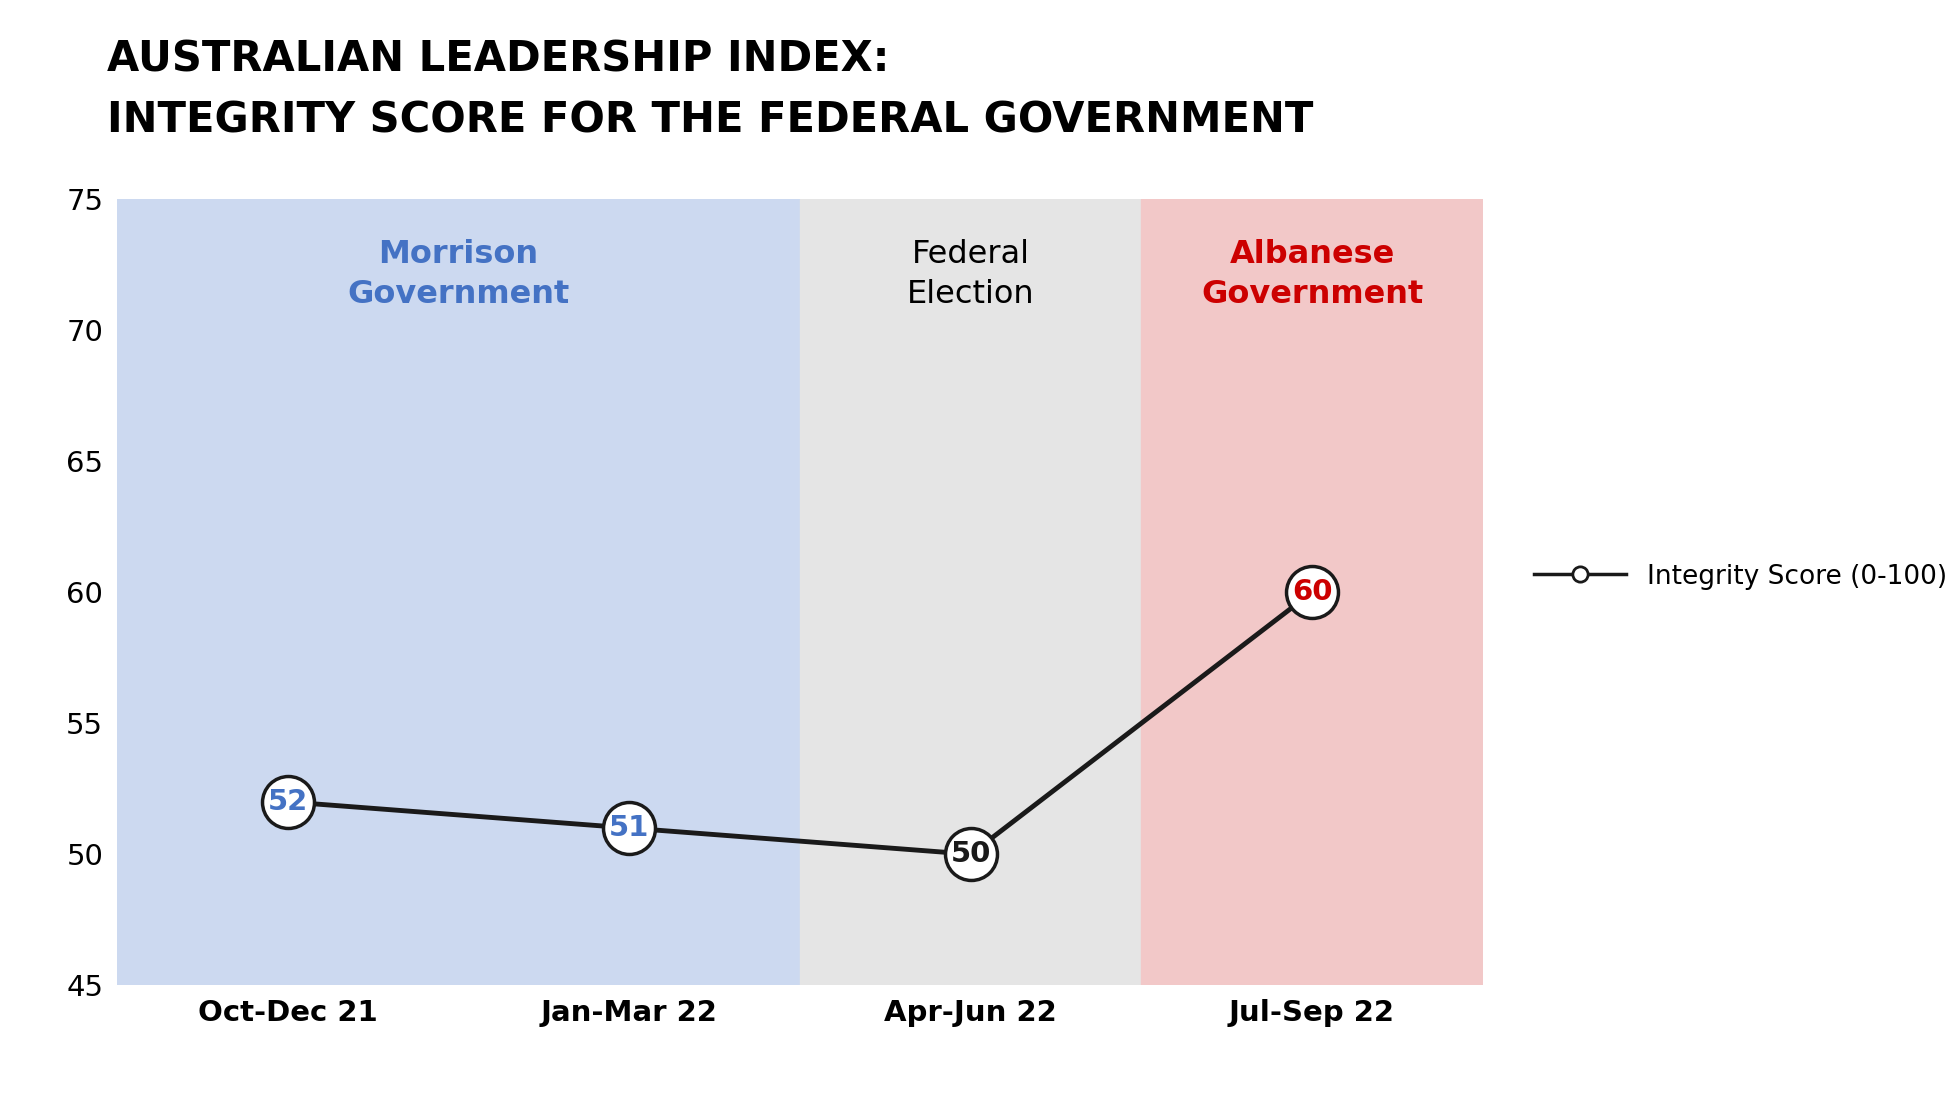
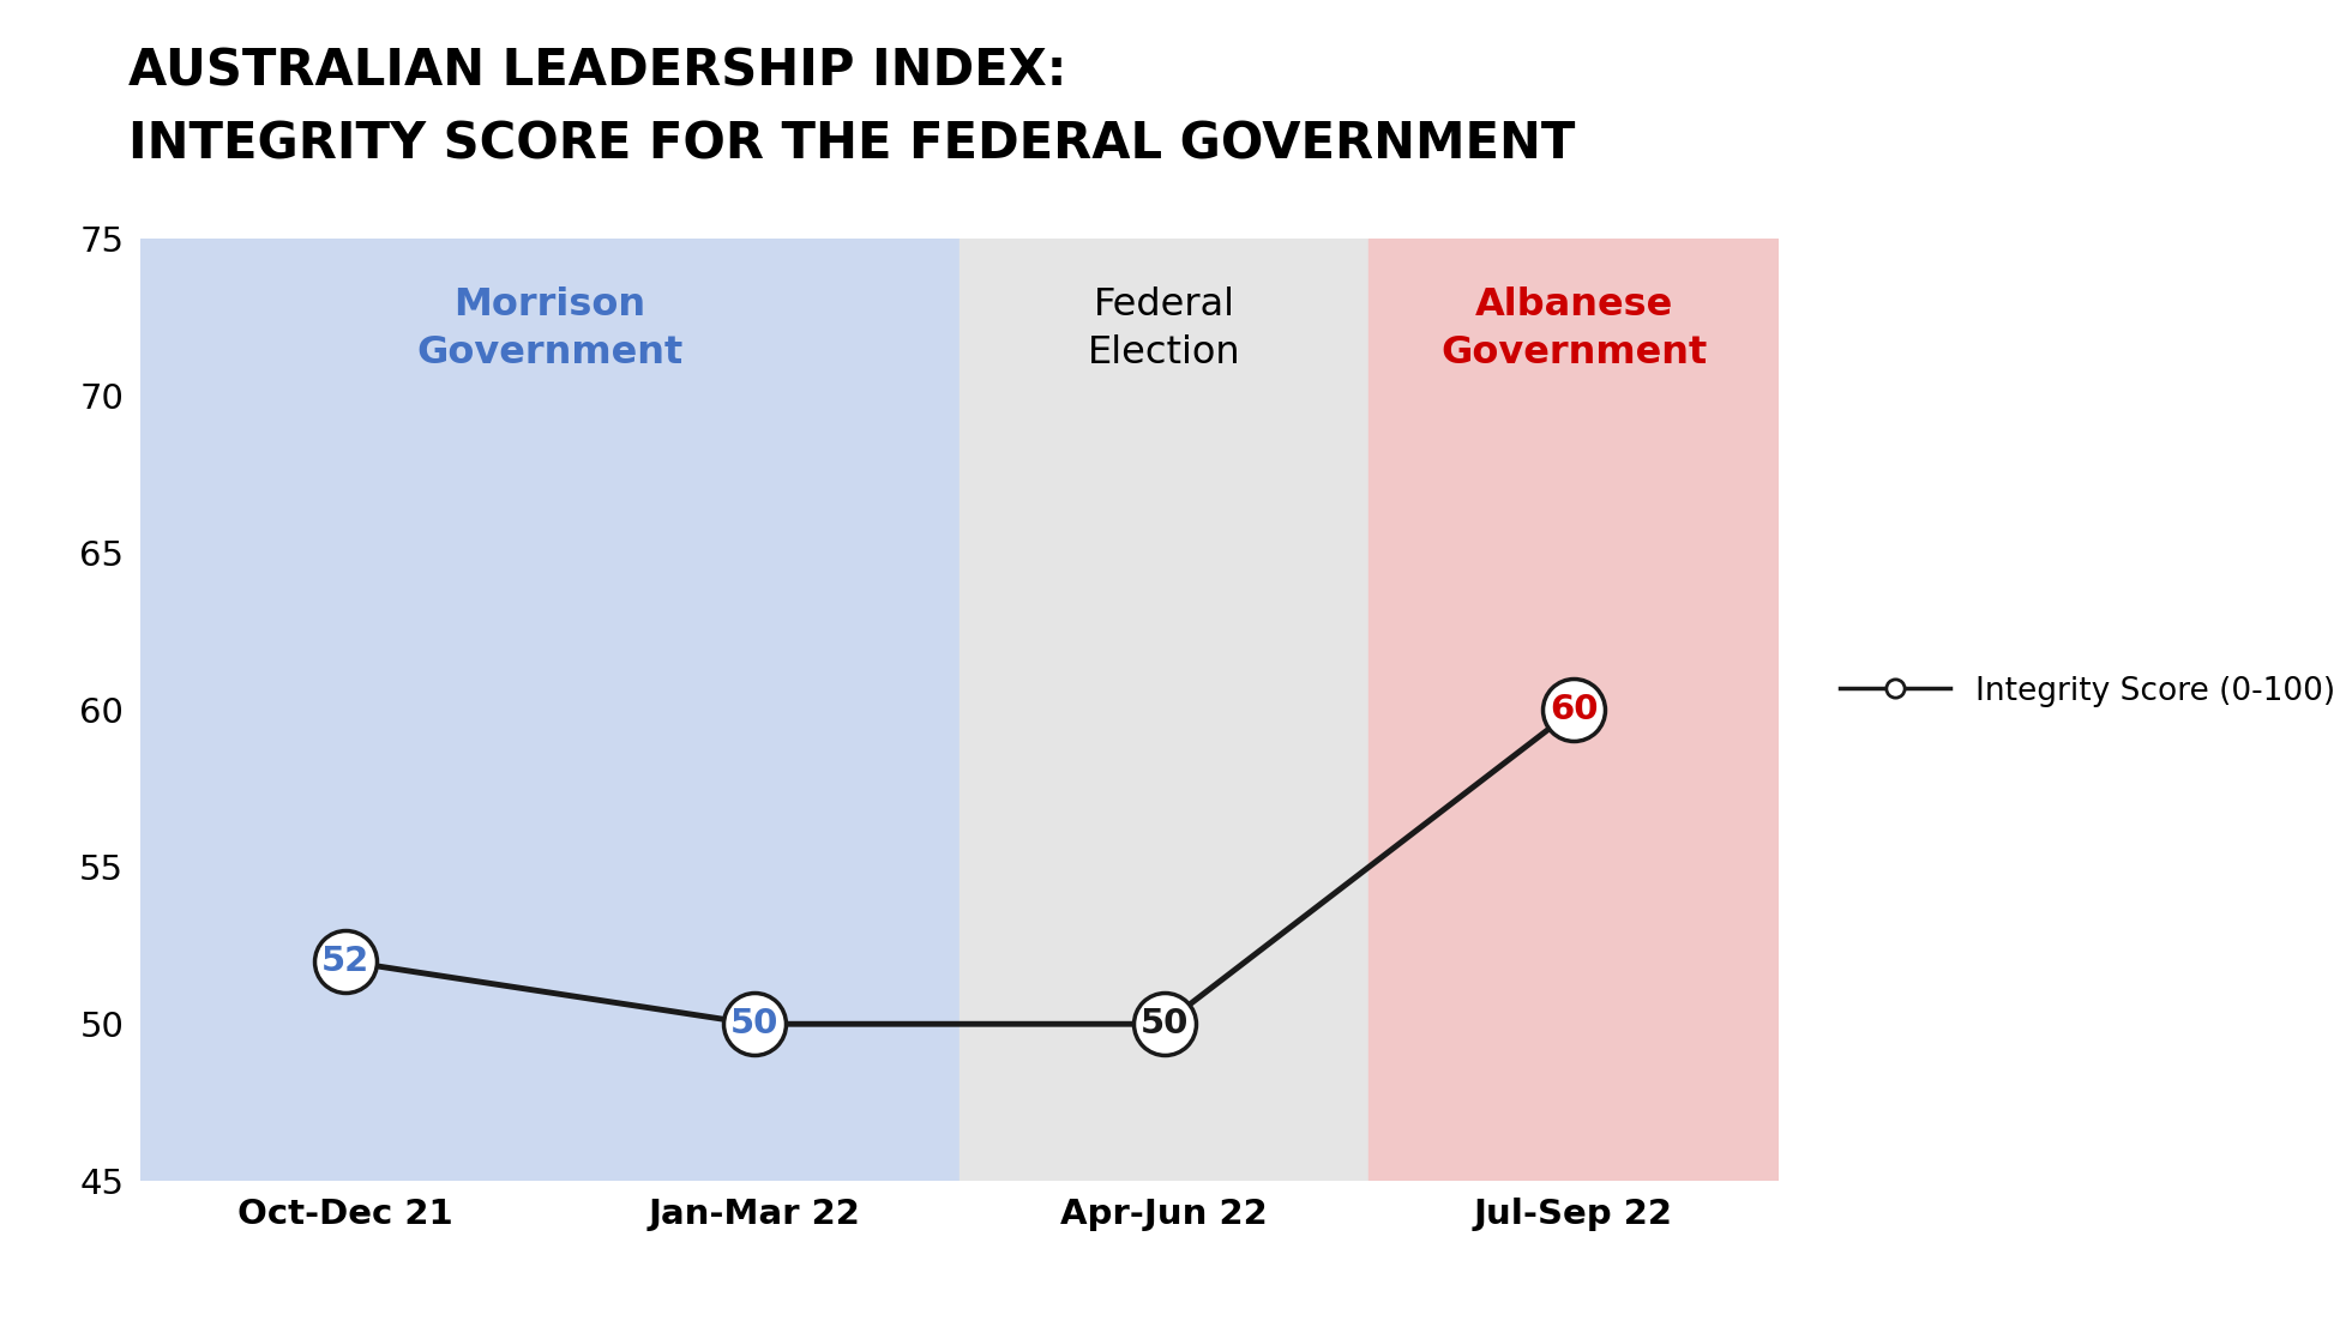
Jan-Mar 22: 51 -> 50
